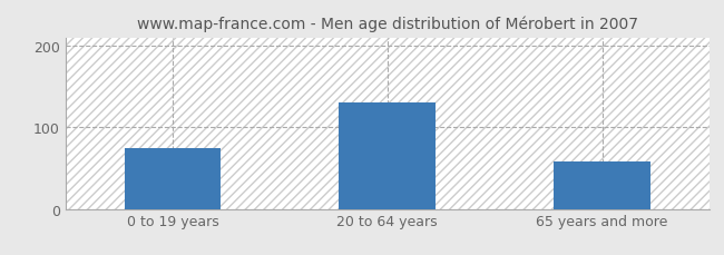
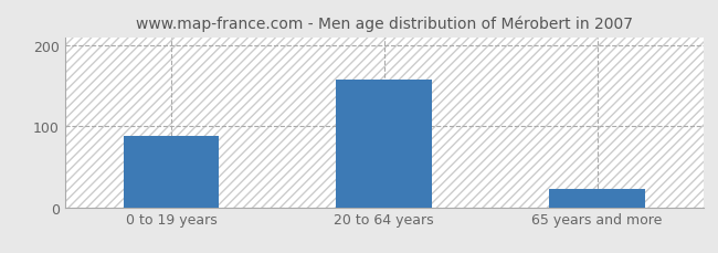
0 to 19 years: 74 -> 88
20 to 64 years: 130 -> 157
65 years and more: 58 -> 22
